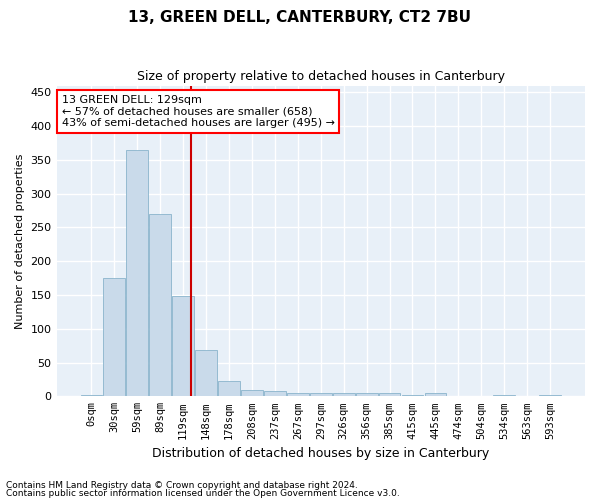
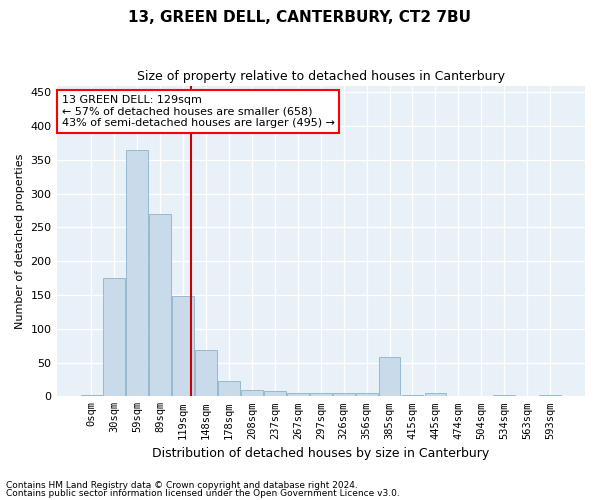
385sqm: 5 -> 58
